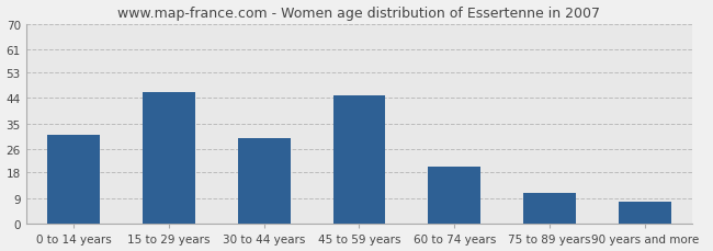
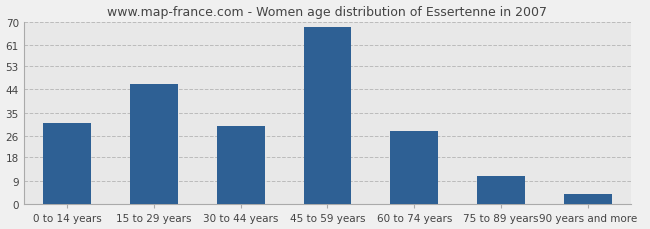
45 to 59 years: 45 -> 68
60 to 74 years: 20 -> 28
90 years and more: 8 -> 4
